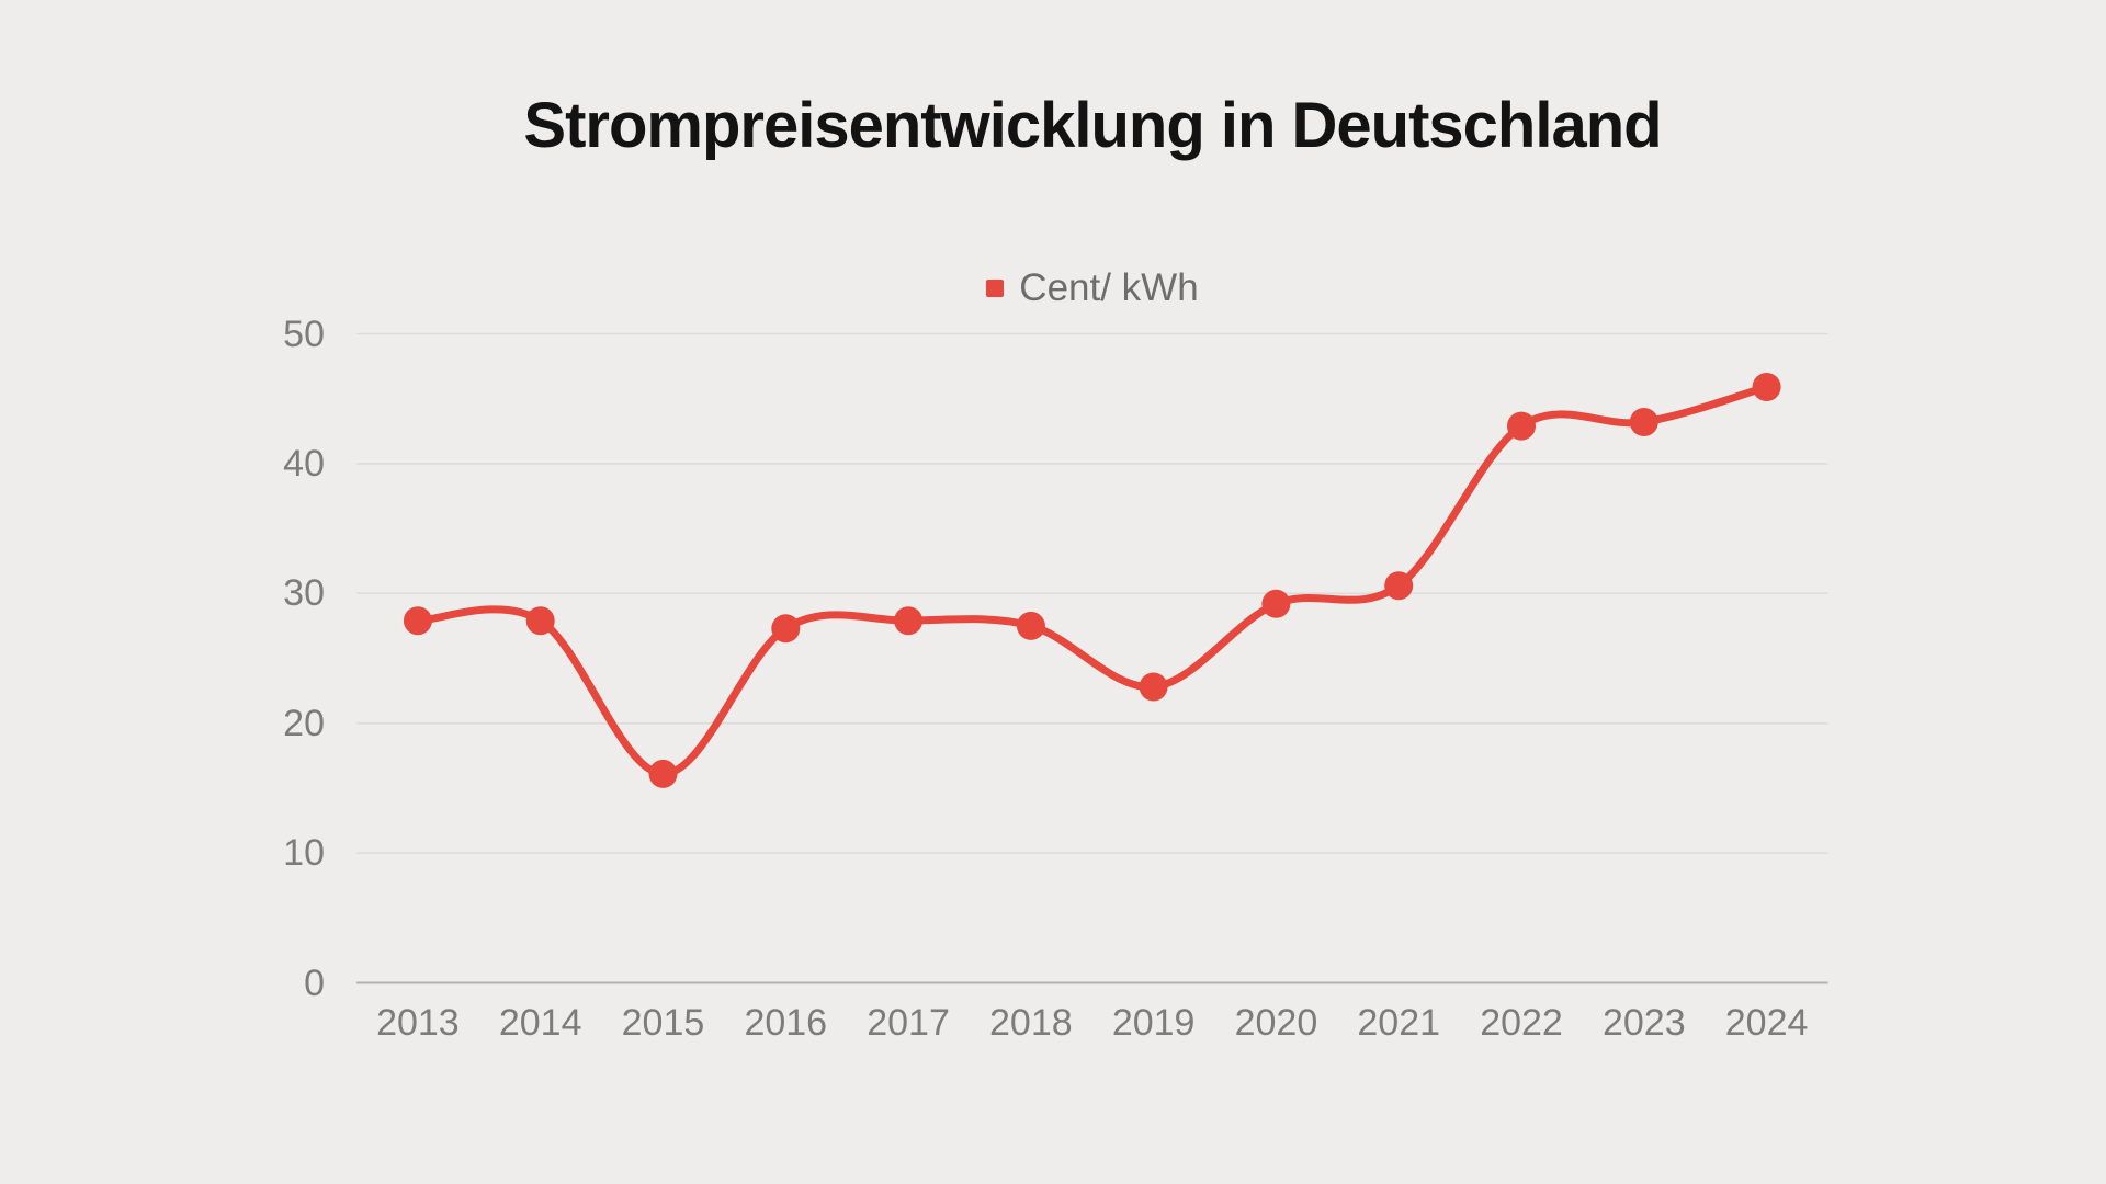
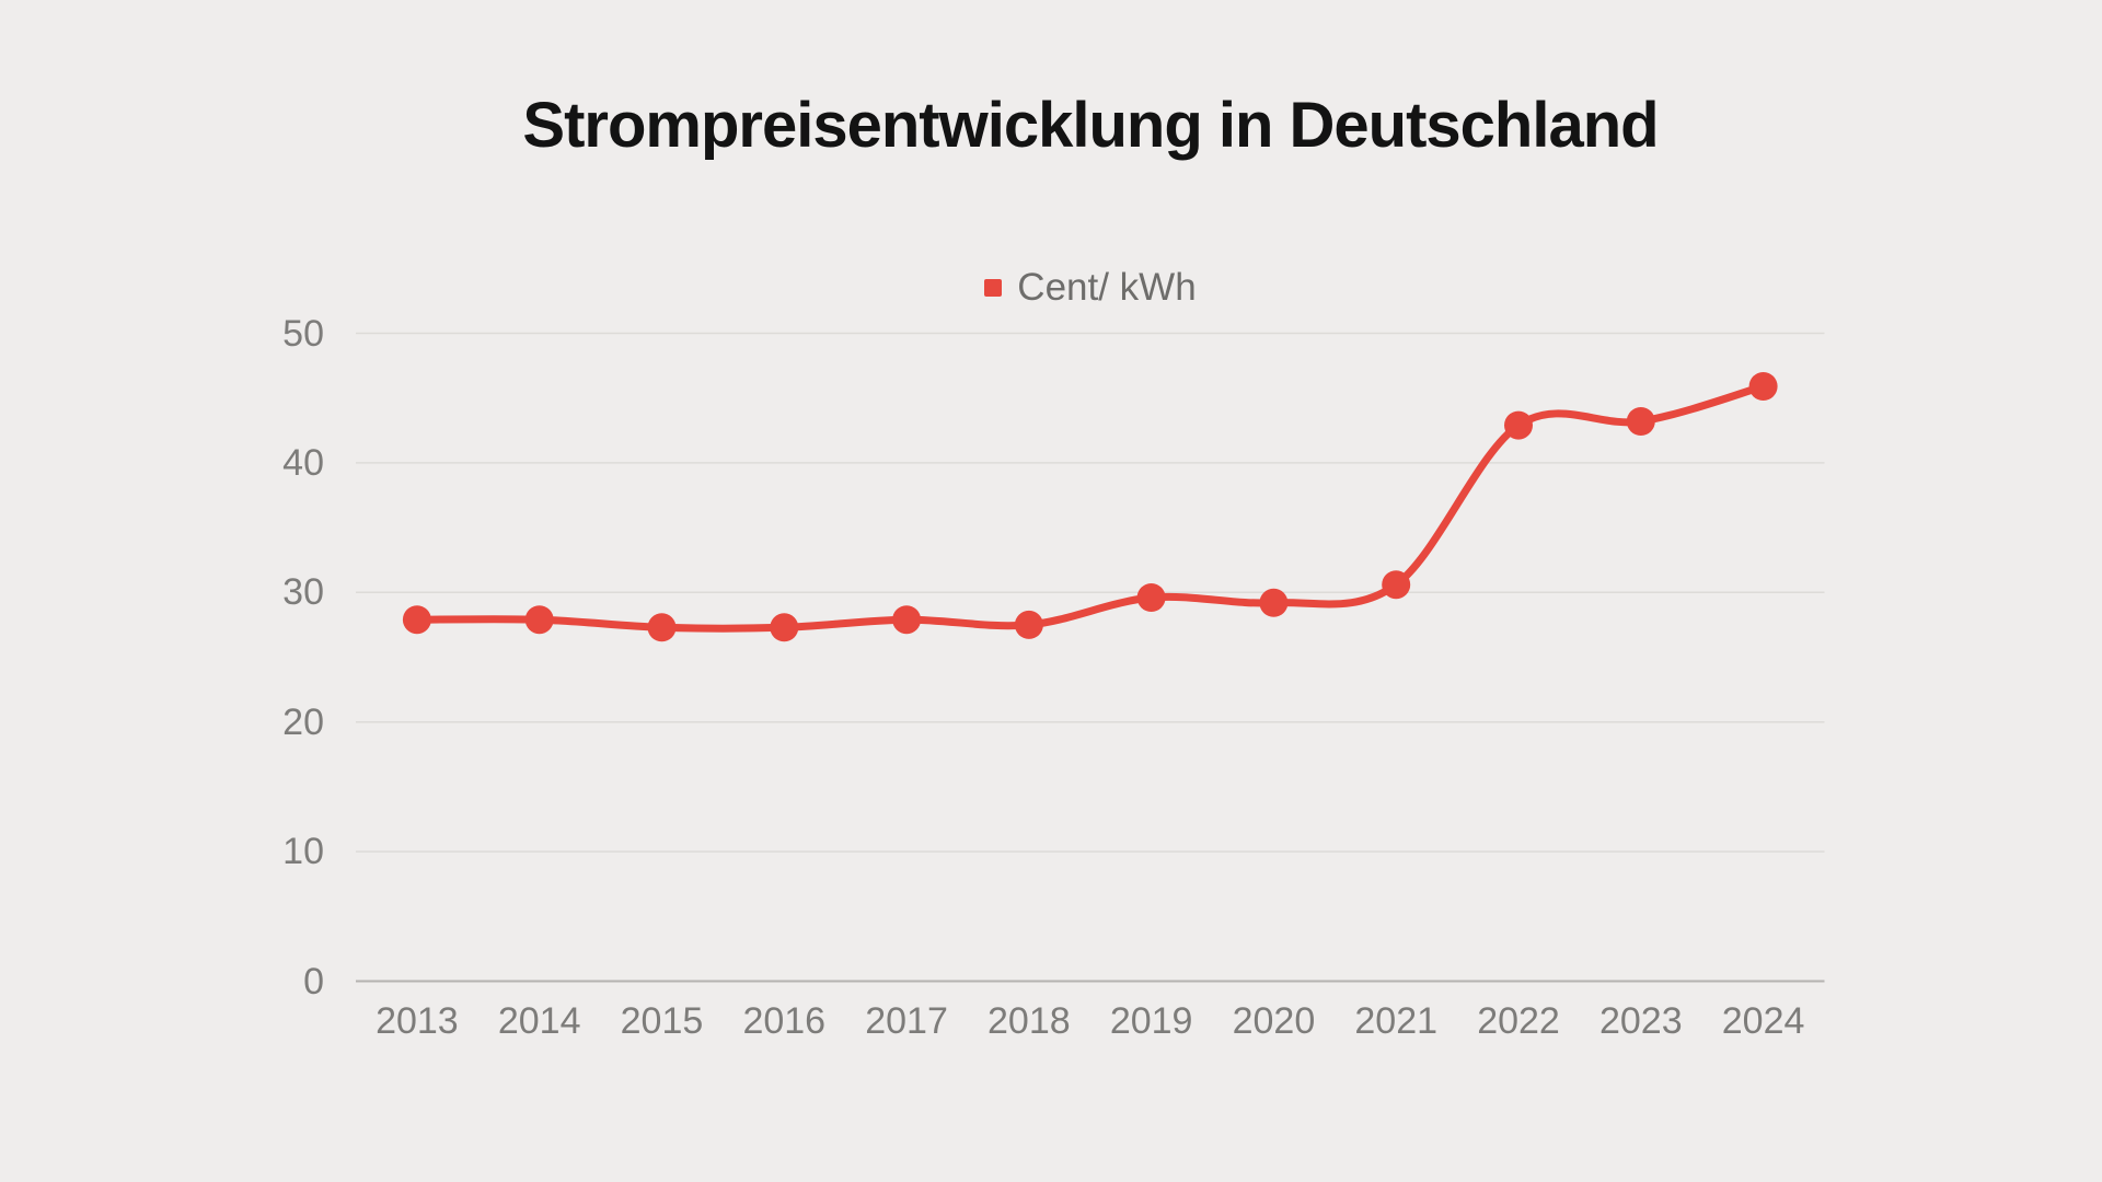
2015: 16.1 -> 27.3
2019: 22.8 -> 29.6
